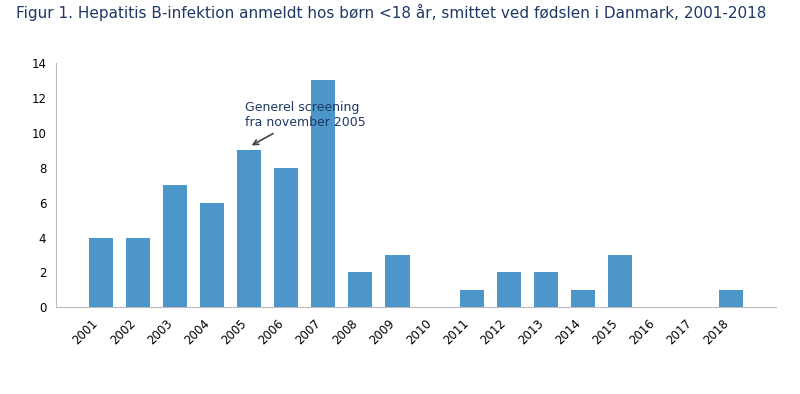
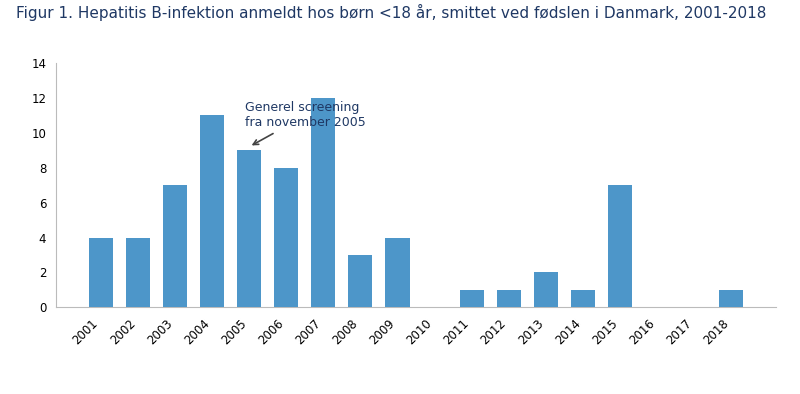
2004: 6 -> 11
2007: 13 -> 12
2008: 2 -> 3
2009: 3 -> 4
2012: 2 -> 1
2015: 3 -> 7
